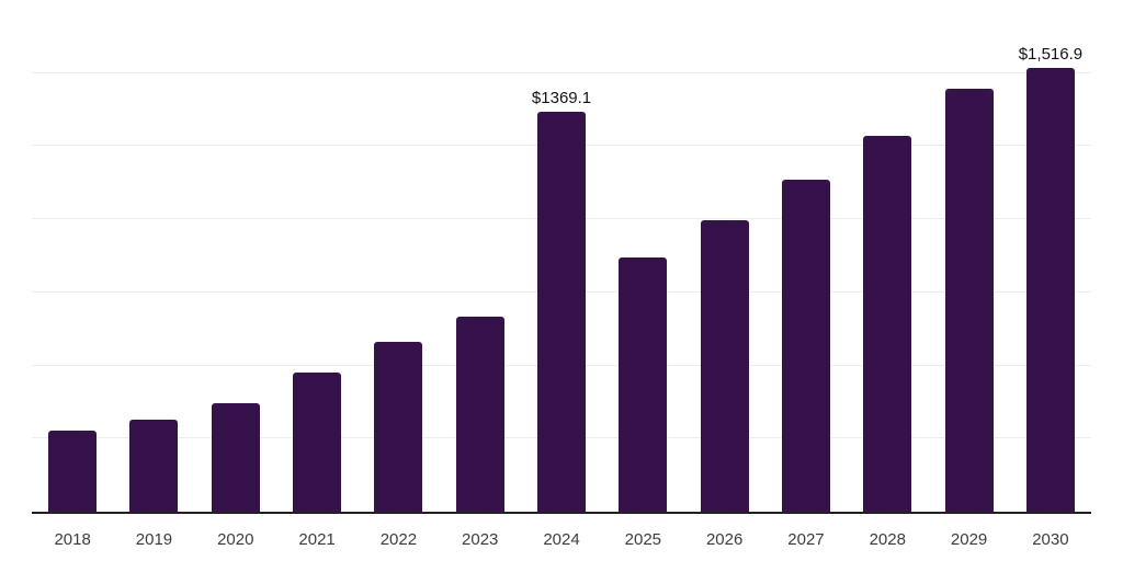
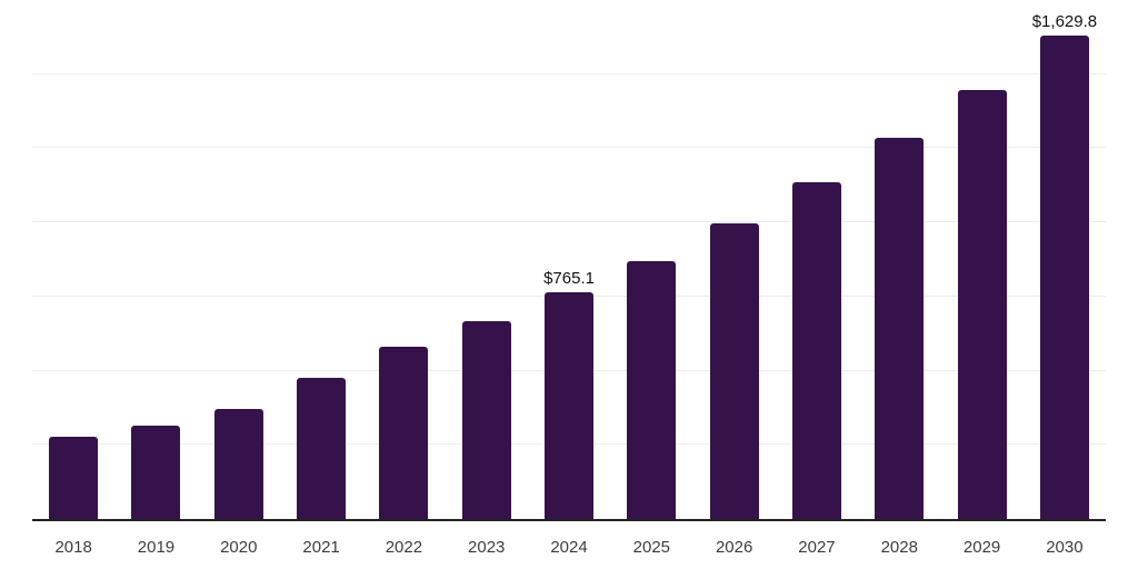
2024: $1369.1 -> $765.1
2030: $1,516.9 -> $1,629.8
